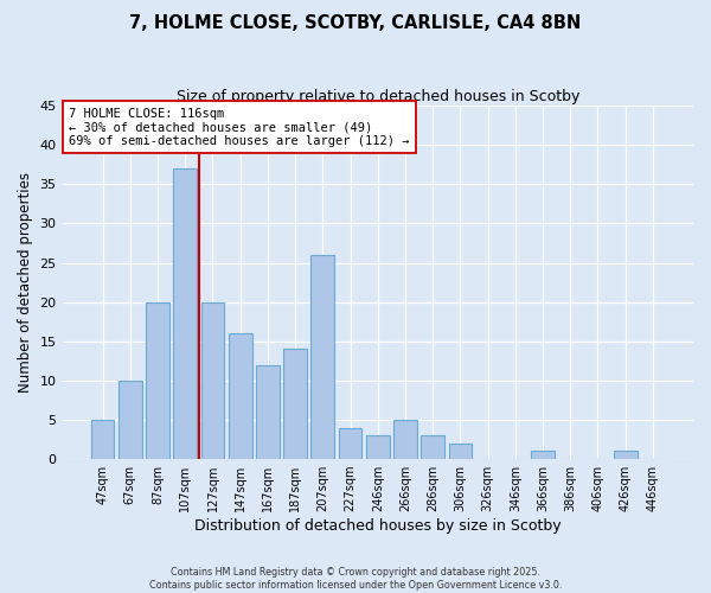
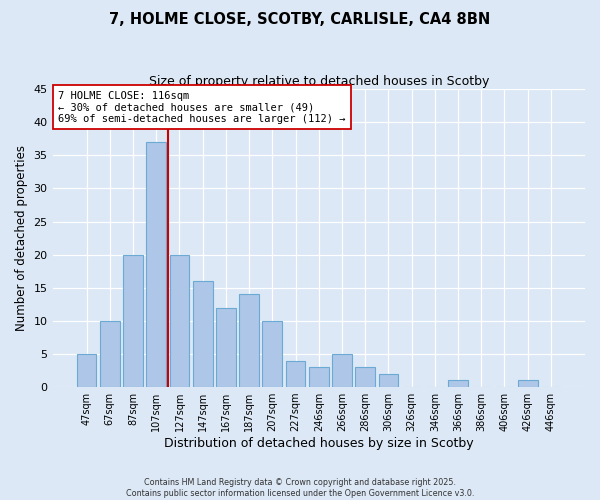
207sqm: 26 -> 10
